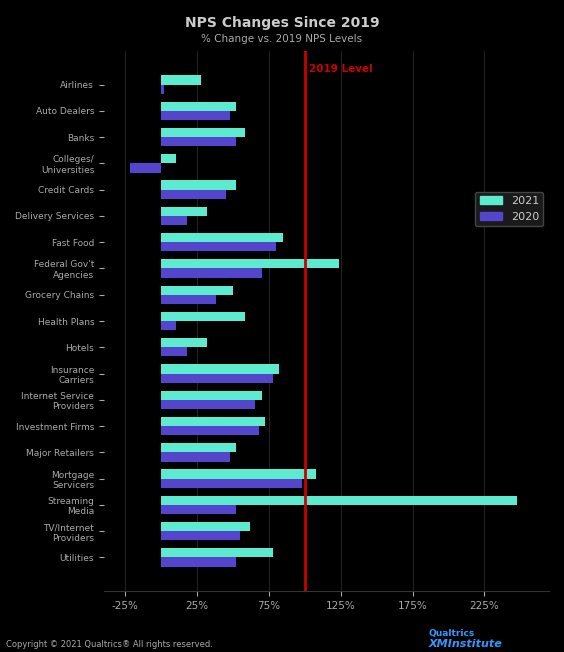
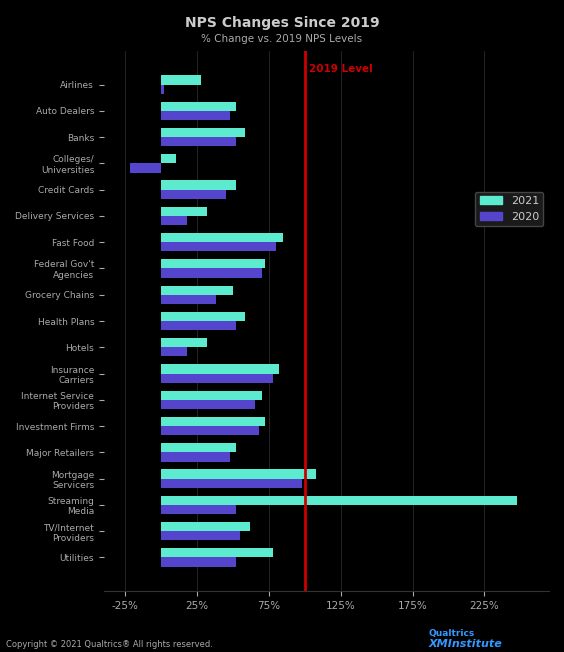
2021/Federal Gov't Agencies: 124% -> 72%
2020/Health Plans: 10% -> 52%
